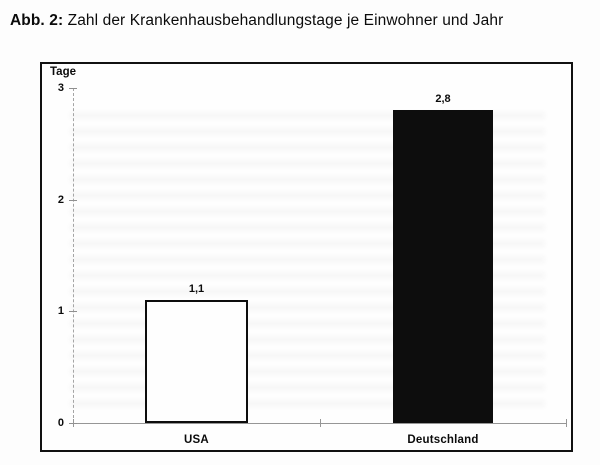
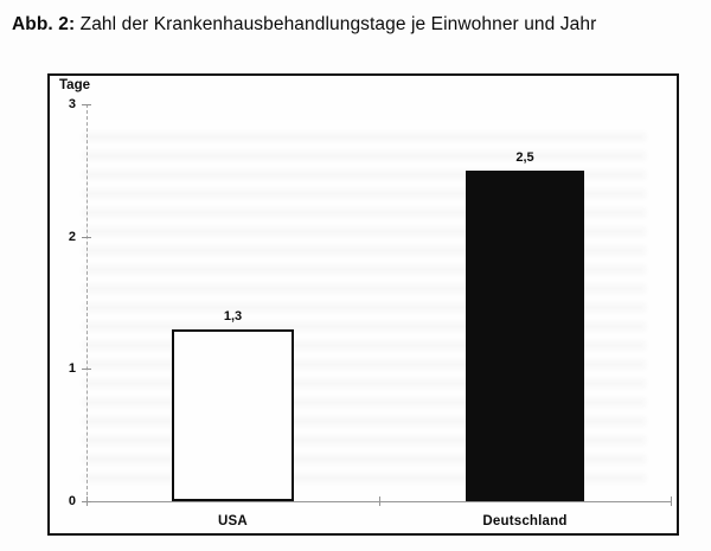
USA: 1,1 -> 1,3
Deutschland: 2,8 -> 2,5
